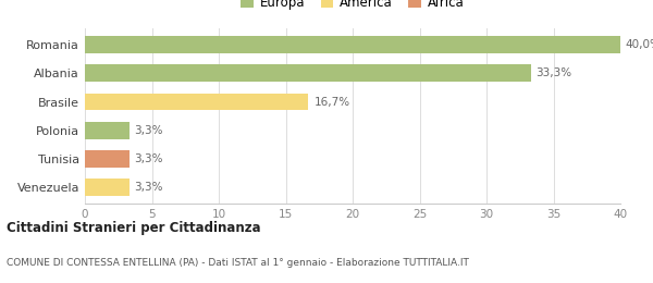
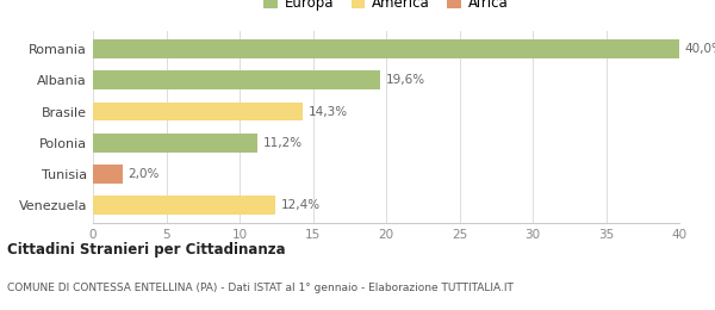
Albania: 33,3% -> 19,6%
Brasile: 16,7% -> 14,3%
Polonia: 3,3% -> 11,2%
Tunisia: 3,3% -> 2,0%
Venezuela: 3,3% -> 12,4%
